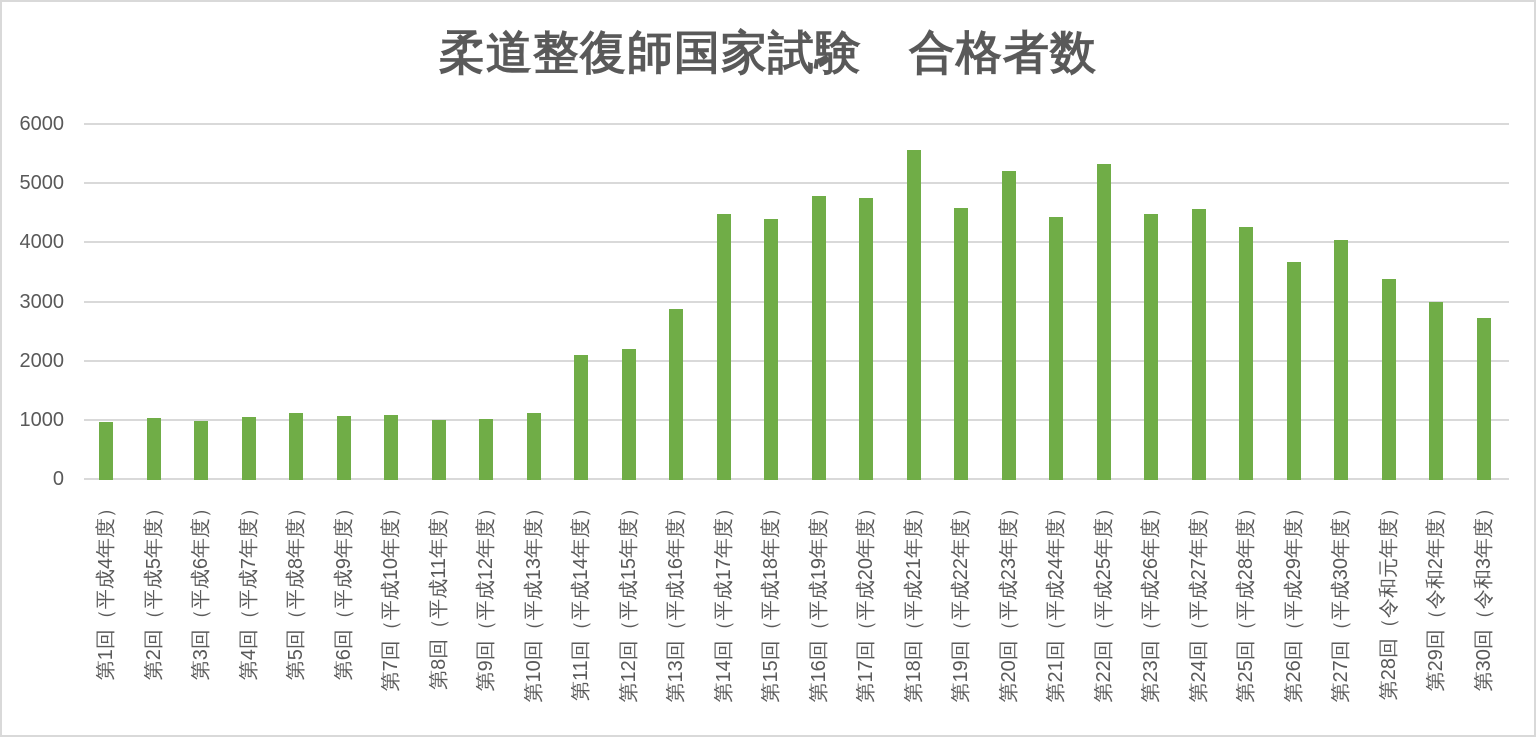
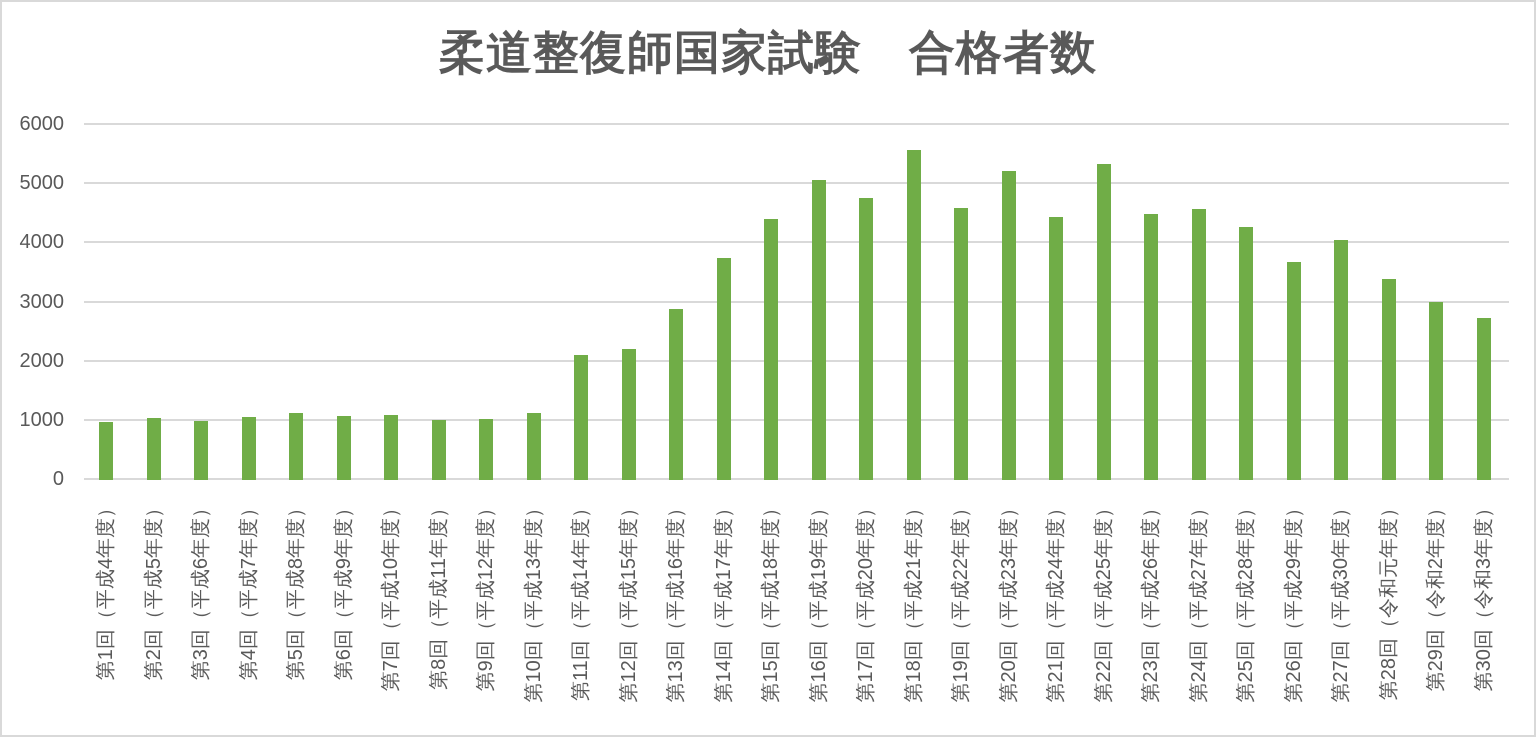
第14回（平成17年度）: 4500 -> 3700
第16回（平成19年度）: 4800 -> 5100
